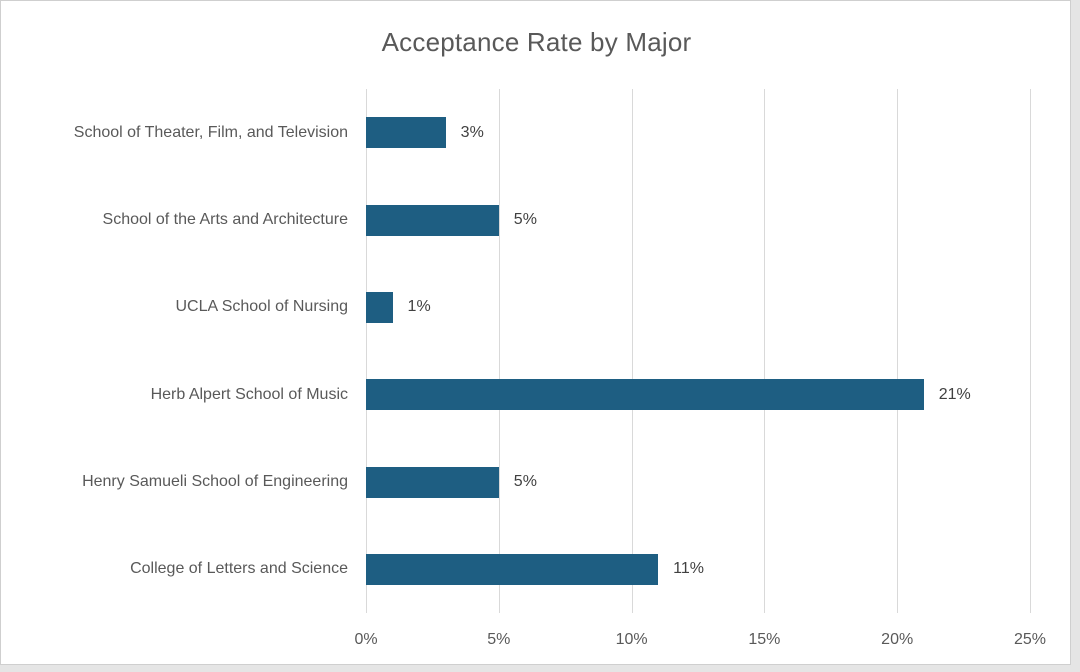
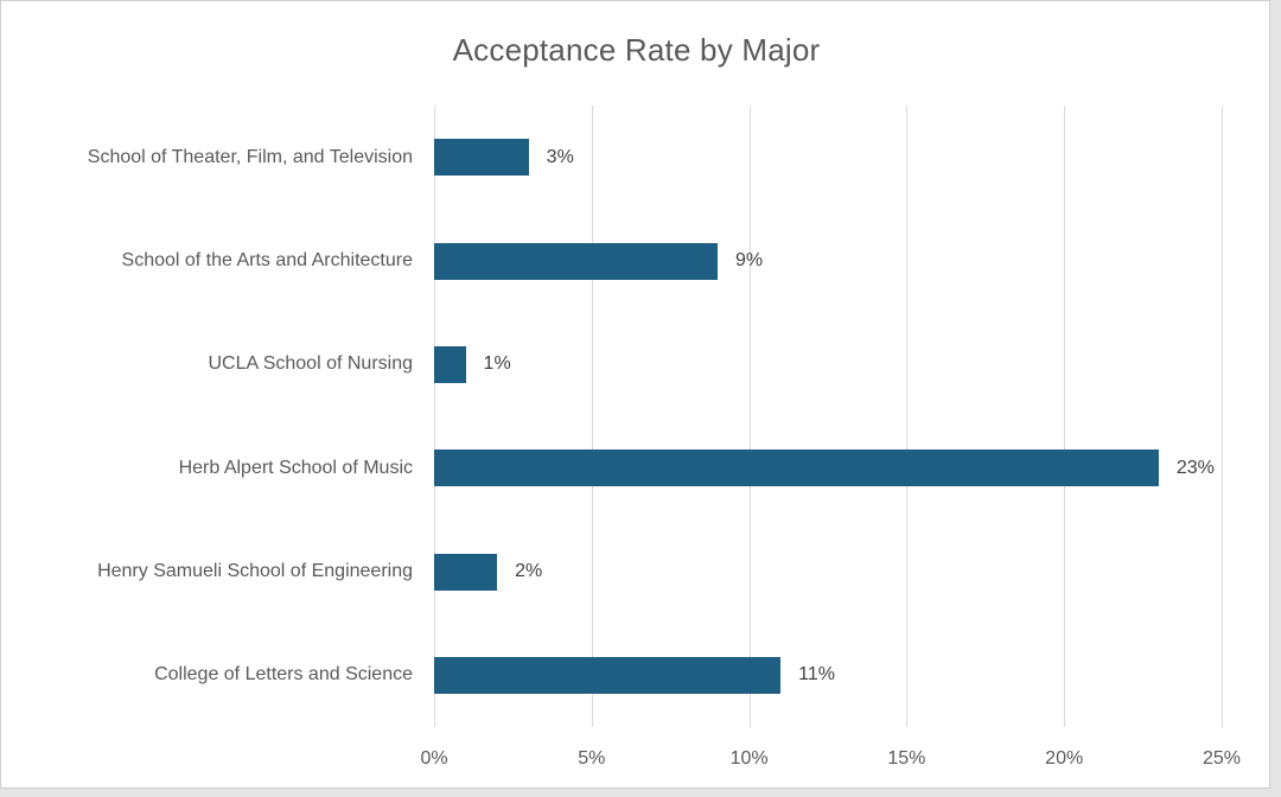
School of the Arts and Architecture: 5% -> 9%
Herb Alpert School of Music: 21% -> 23%
Henry Samueli School of Engineering: 5% -> 2%
